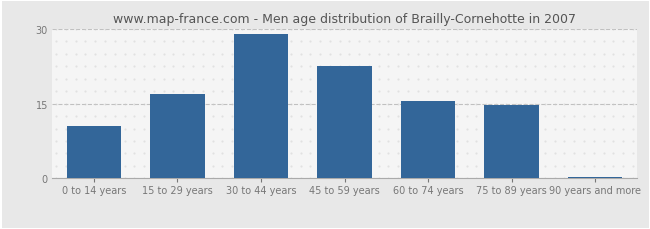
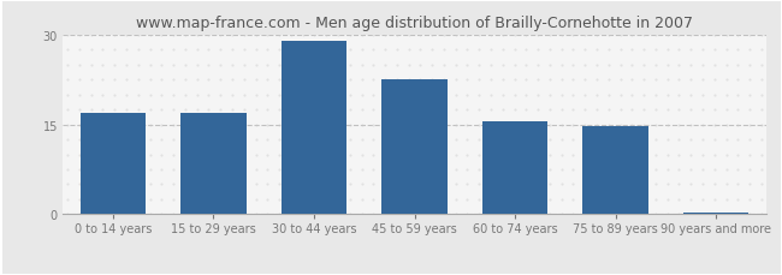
0 to 14 years: 10.5 -> 17.0
